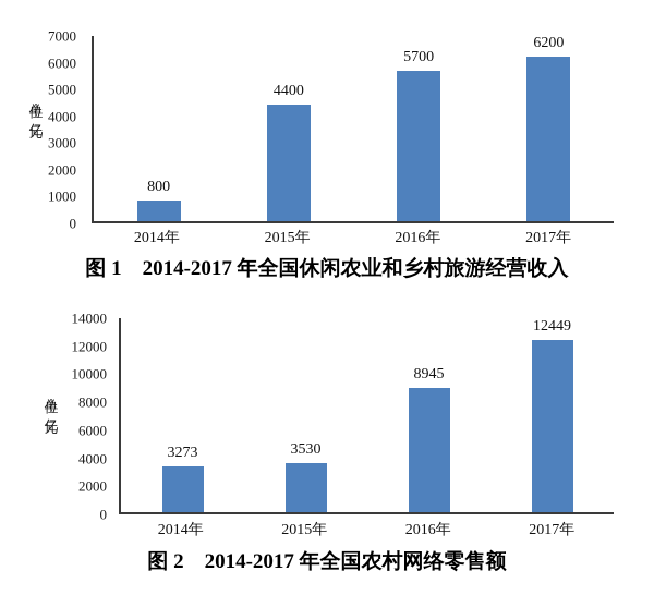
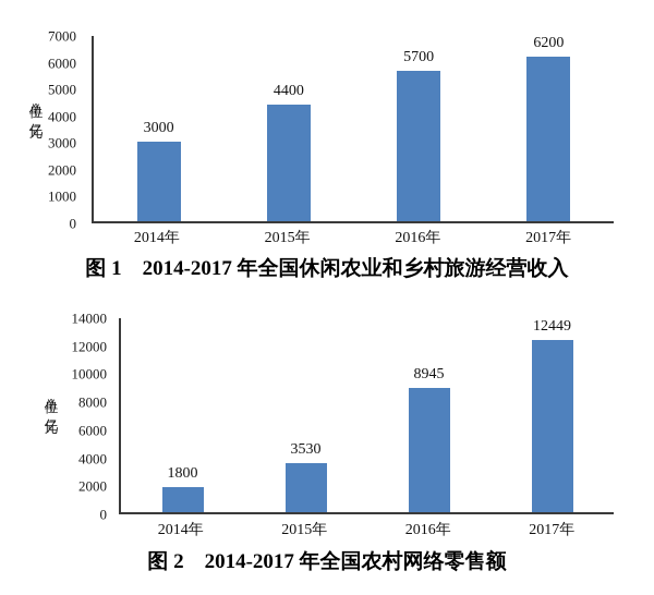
图 1 2014-2017 年全国休闲农业和乡村旅游经营收入/2014年: 800 -> 3000
图 2 2014-2017 年全国农村网络零售额/2014年: 3273 -> 1800
